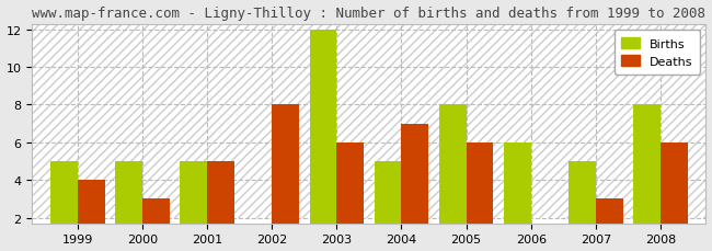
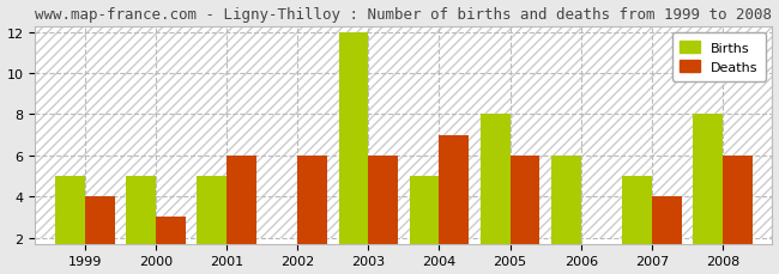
Deaths/2001: 5 -> 6
Deaths/2002: 8 -> 6
Deaths/2007: 3 -> 4
